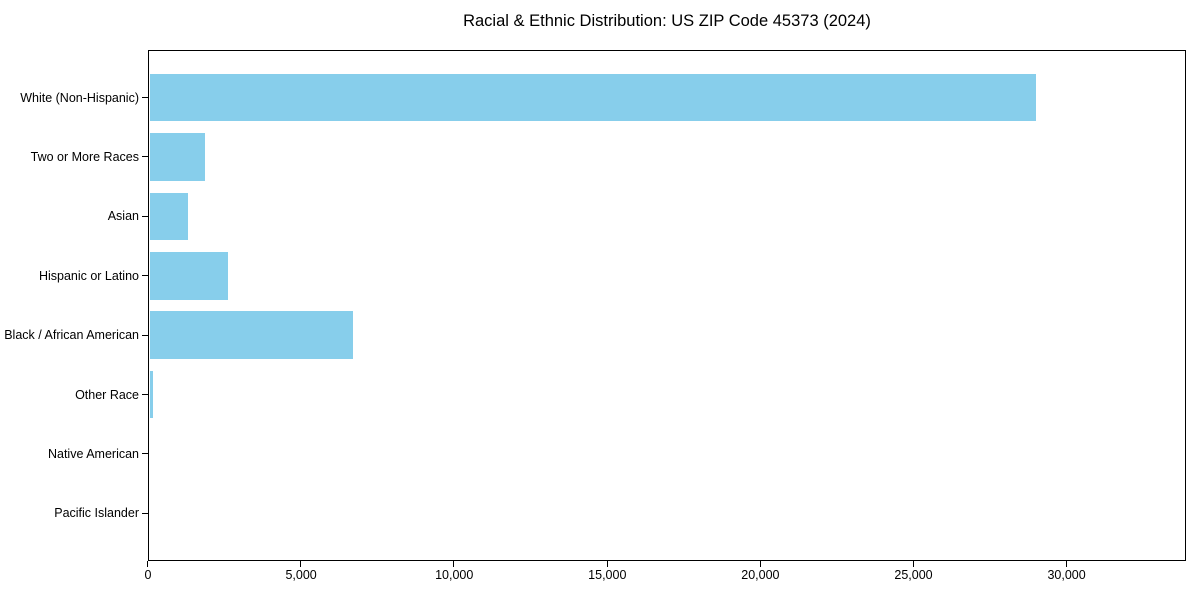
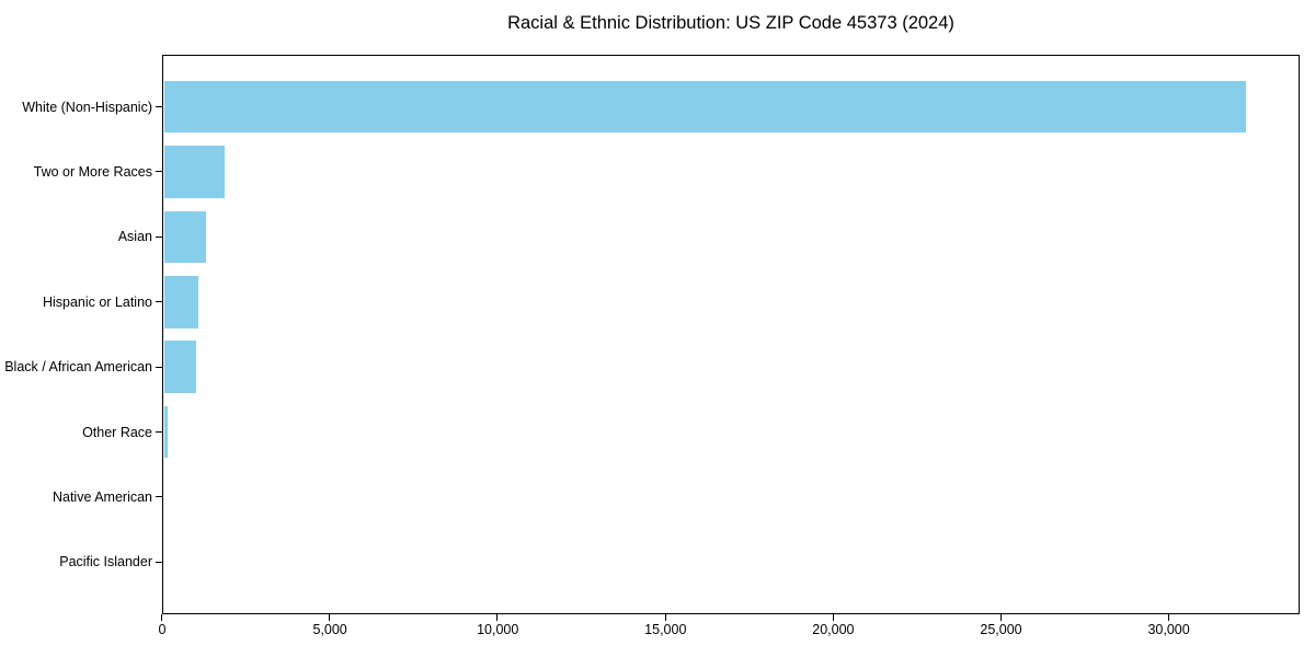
White (Non-Hispanic): 29000 -> 32300
Hispanic or Latino: 2600 -> 1100
Black / African American: 6700 -> 1000
